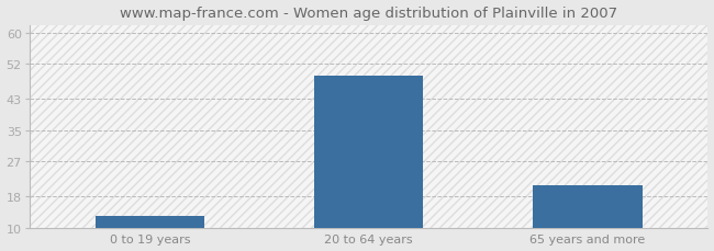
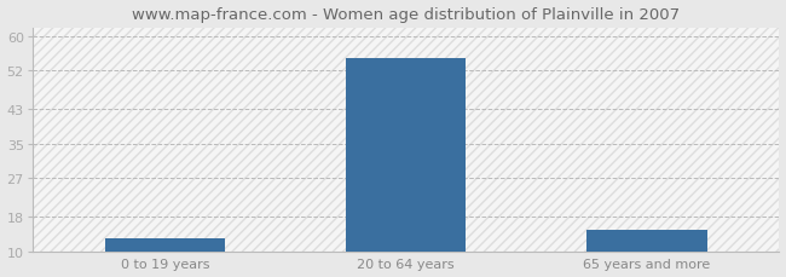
20 to 64 years: 49 -> 55
65 years and more: 21 -> 15
